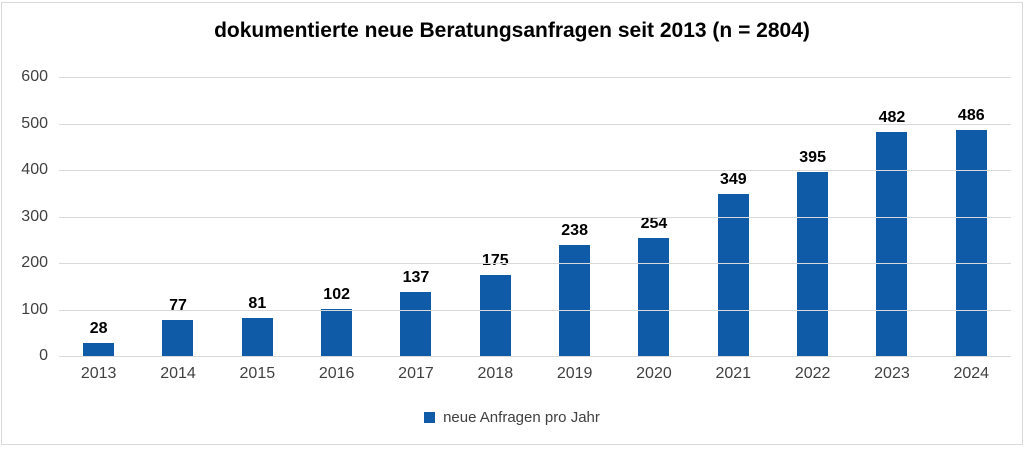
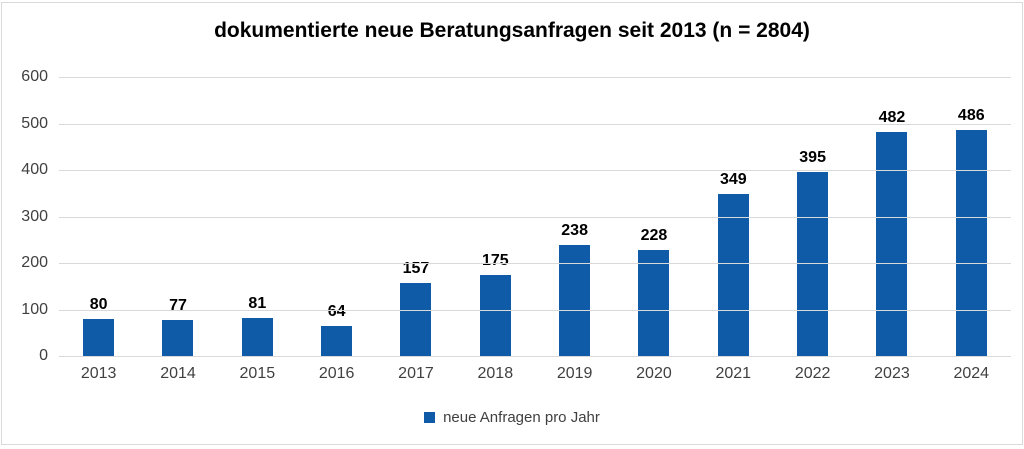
2013: 28 -> 80
2016: 102 -> 64
2017: 137 -> 157
2020: 254 -> 228
